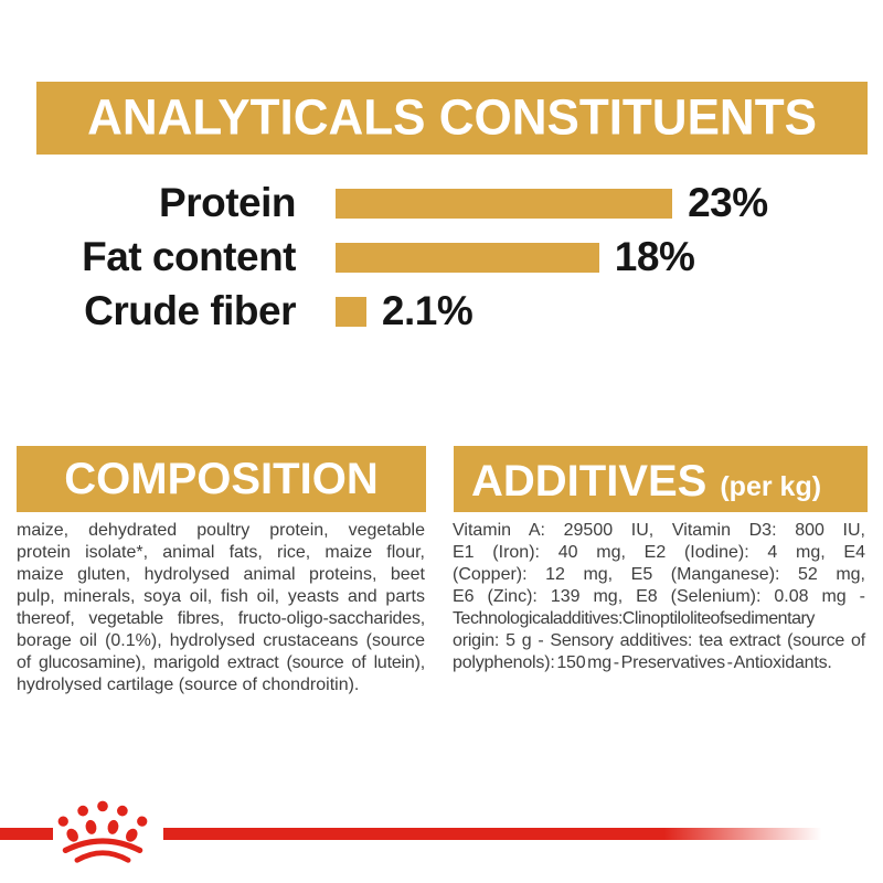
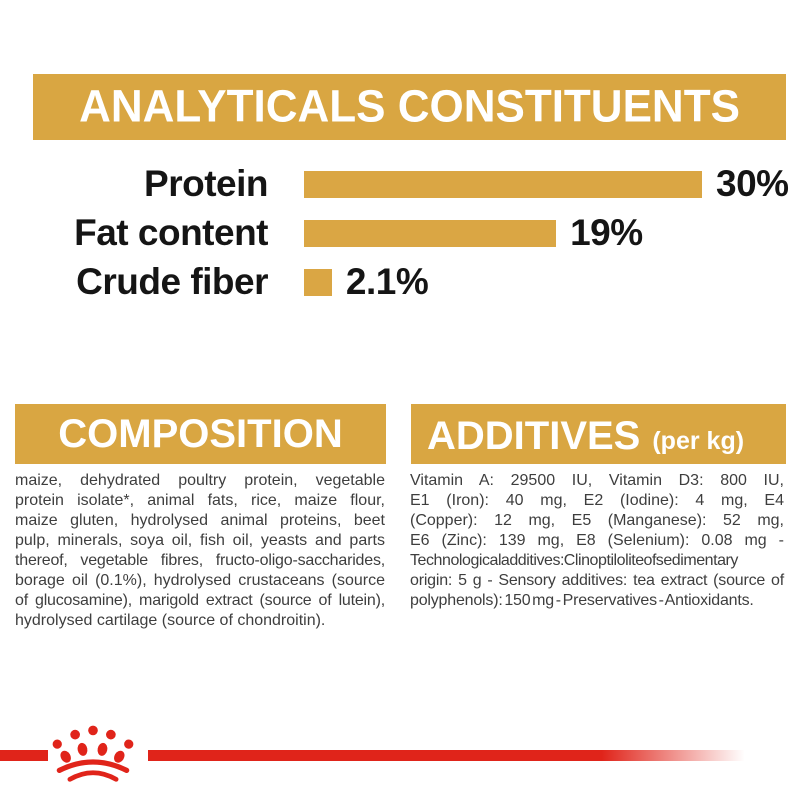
Protein: 23% -> 30%
Fat content: 18% -> 19%
